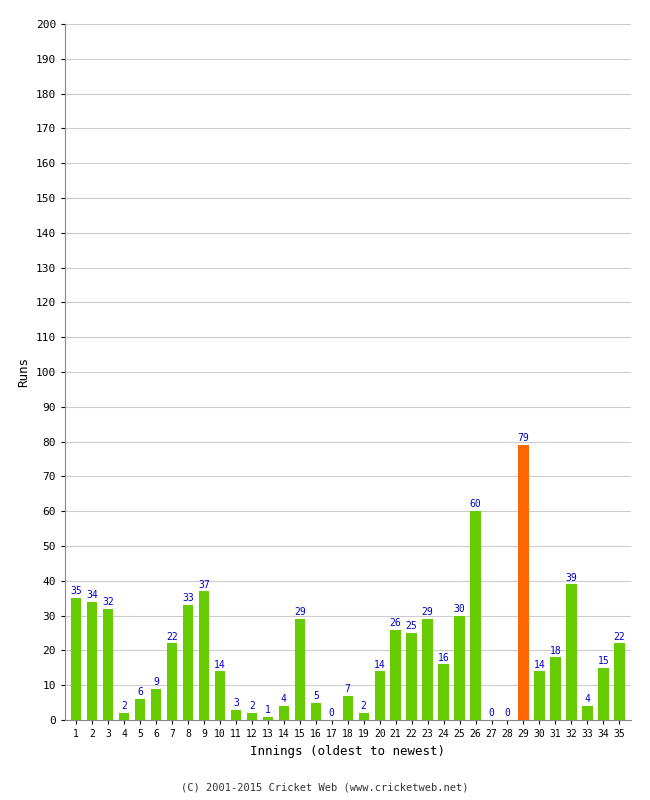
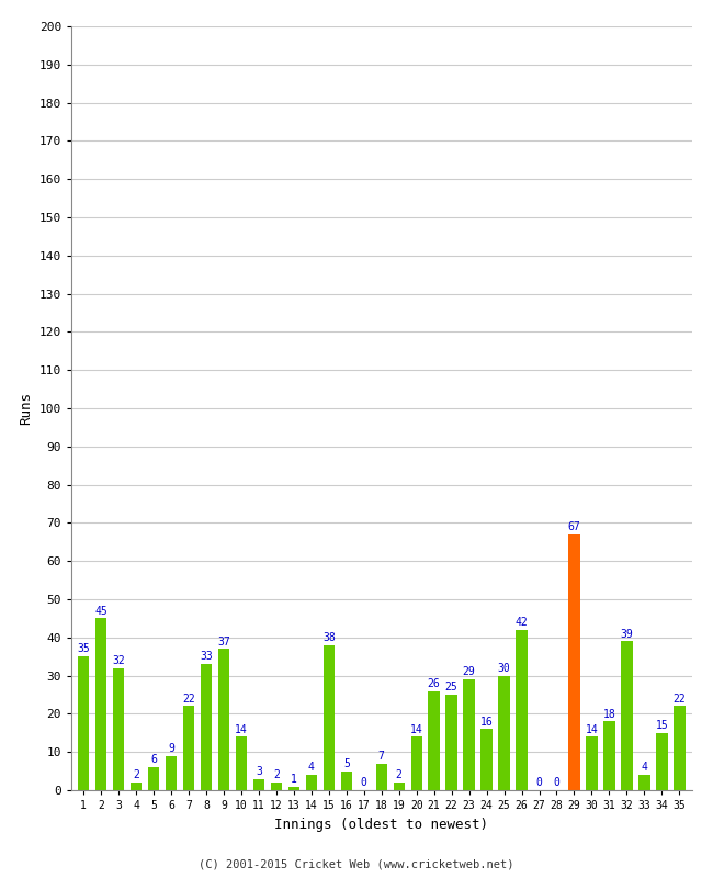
2: 34 -> 45
15: 29 -> 38
26: 60 -> 42
29: 79 -> 67
